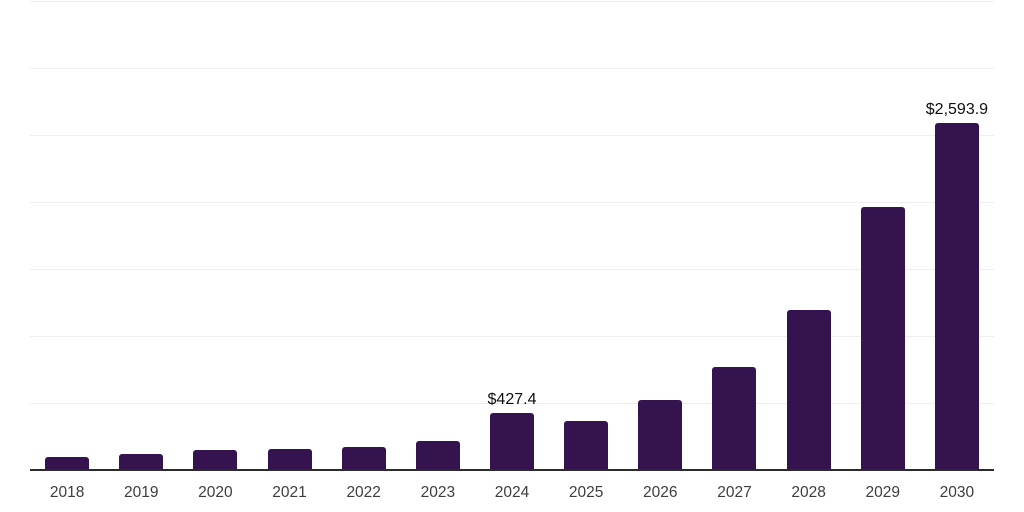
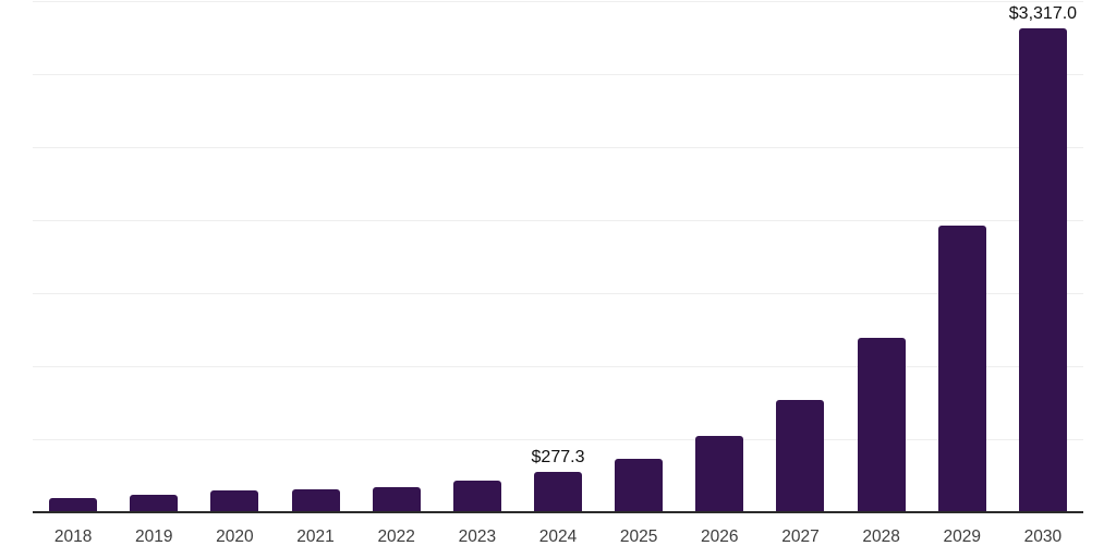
2024: $427.4 -> $277.3
2030: $2,593.9 -> $3,317.0
